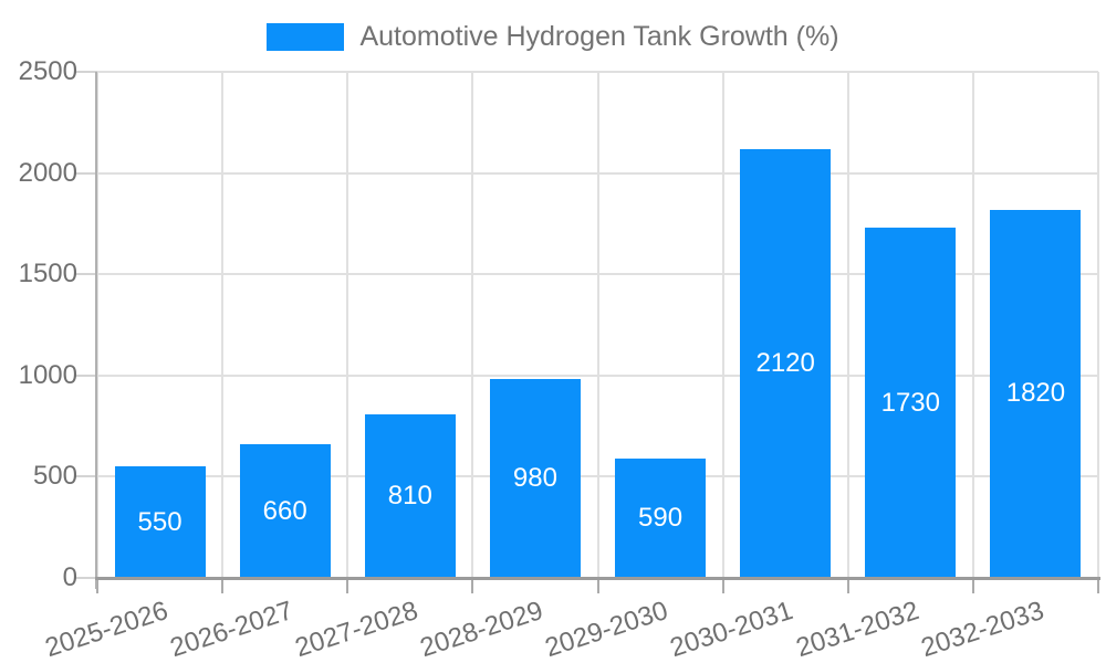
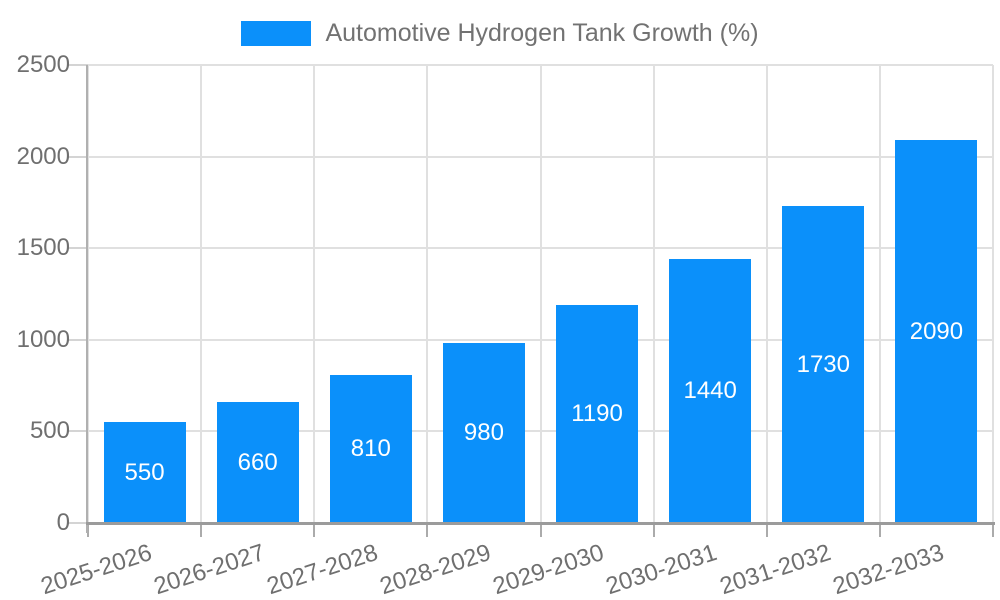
2029-2030: 590 -> 1190
2030-2031: 2120 -> 1440
2032-2033: 1820 -> 2090
